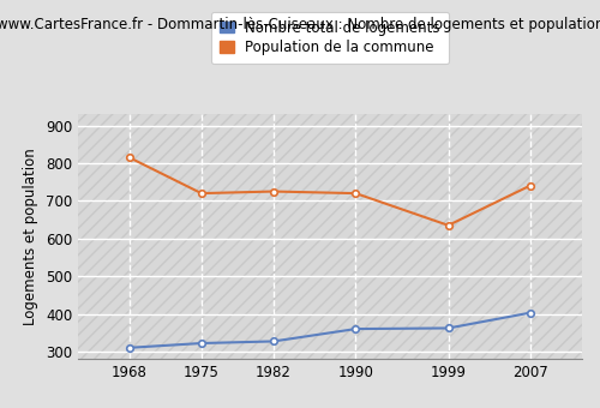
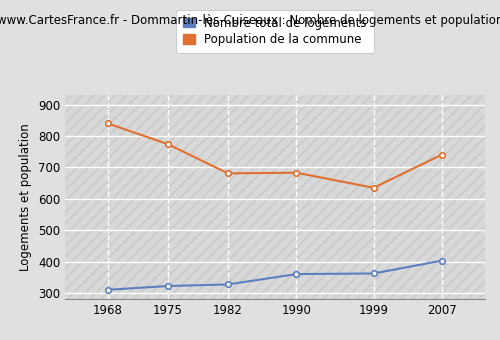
Population de la commune/1968: 815 -> 840
Population de la commune/1975: 720 -> 774
Population de la commune/1982: 725 -> 681
Population de la commune/1990: 720 -> 683
